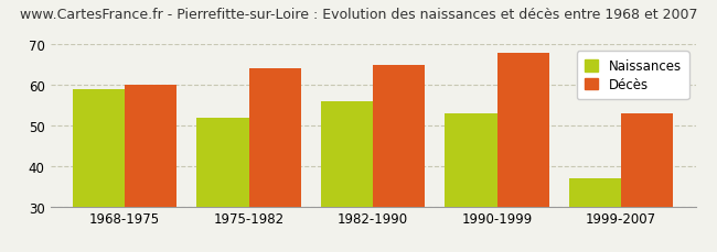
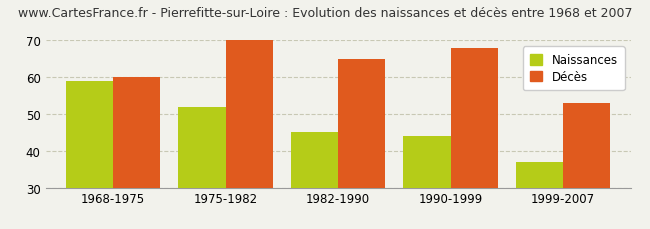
Décès/1975-1982: 64 -> 70
Naissances/1982-1990: 56 -> 45
Naissances/1990-1999: 53 -> 44
